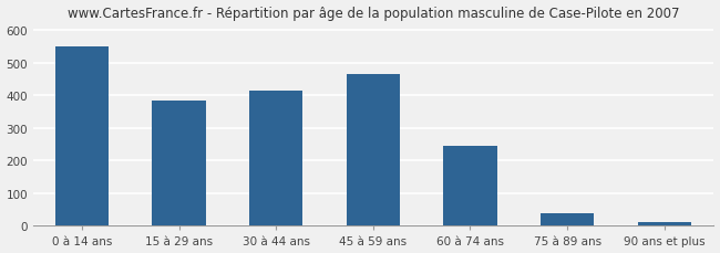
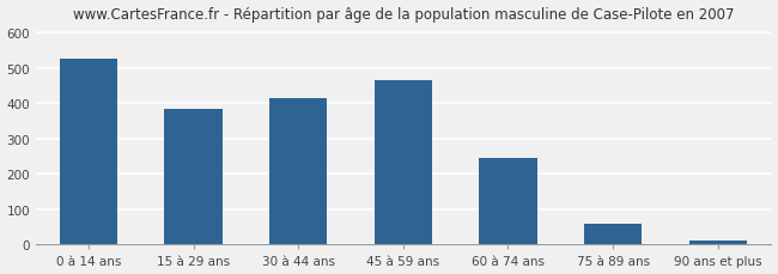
0 à 14 ans: 550 -> 528
75 à 89 ans: 40 -> 60
